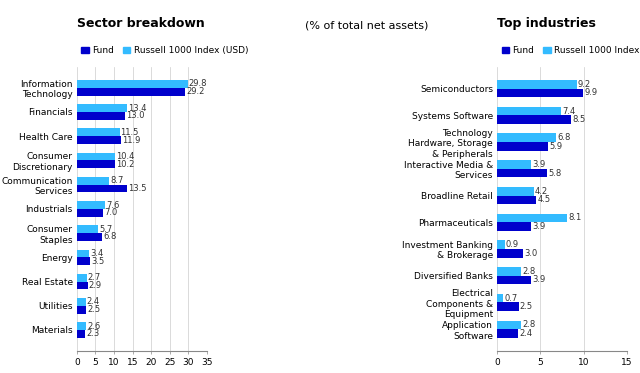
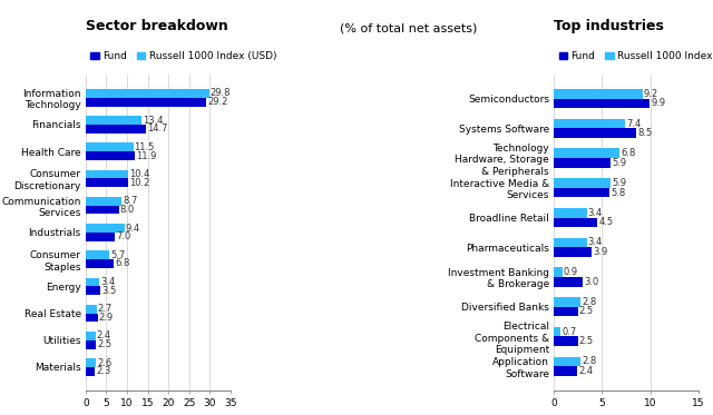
Fund/Financials: 13.0 -> 14.7
Fund/Communication Services: 13.5 -> 8.0
Russell 1000 Index (USD)/Industrials: 7.6 -> 9.4
Russell 1000 Index (USD)/Interactive Media & Services: 3.9 -> 5.9
Russell 1000 Index (USD)/Broadline Retail: 4.2 -> 3.4
Russell 1000 Index (USD)/Pharmaceuticals: 8.1 -> 3.4
Fund/Diversified Banks: 3.9 -> 2.5
